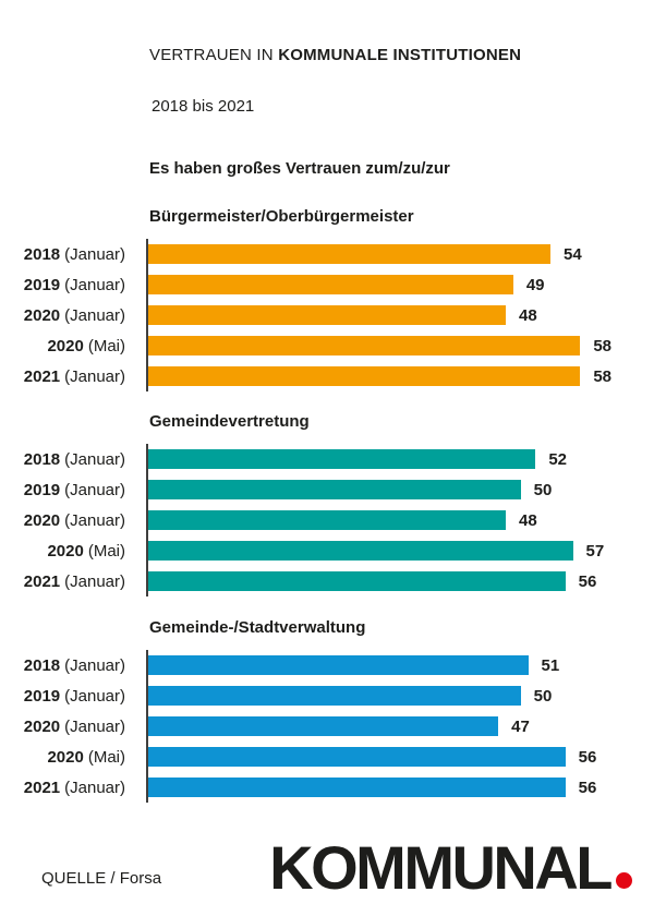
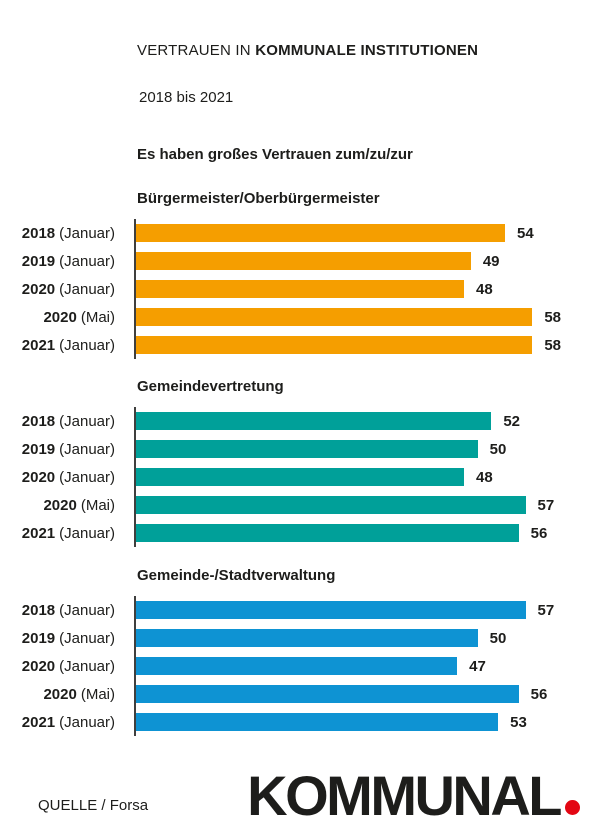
Gemeinde-/Stadtverwaltung/2018 (Januar): 51 -> 57
Gemeinde-/Stadtverwaltung/2021 (Januar): 56 -> 53
